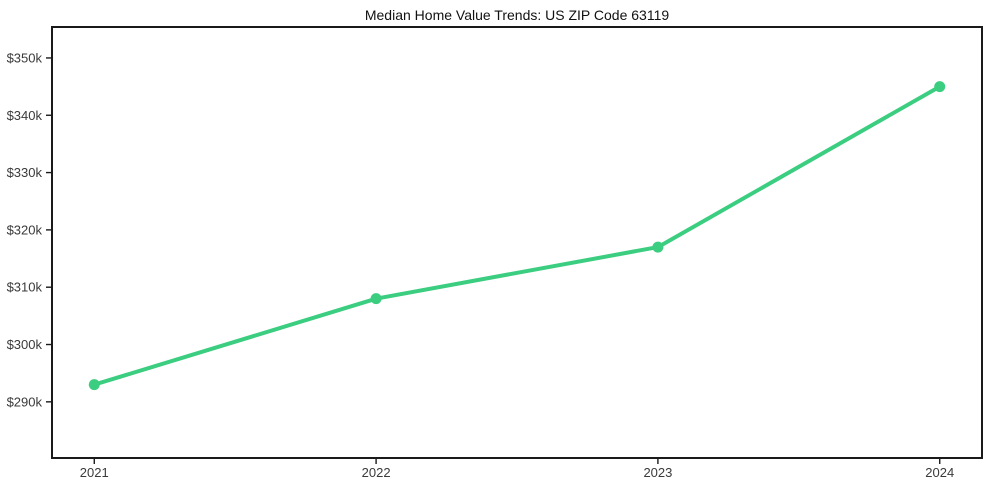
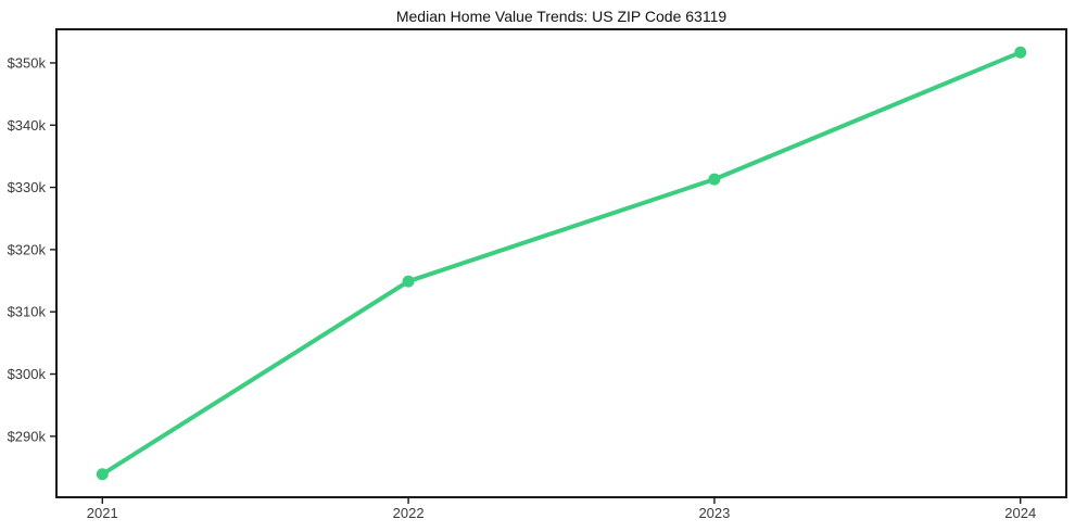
2021: $293k -> $284k
2022: $308k -> $315k
2023: $317k -> $331k
2024: $345k -> $352k
